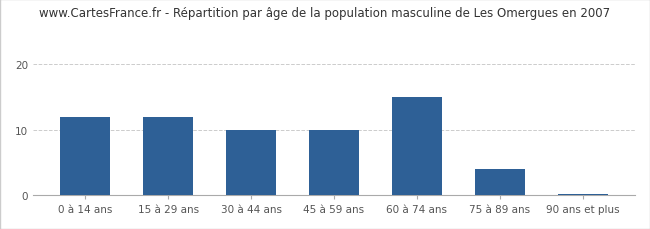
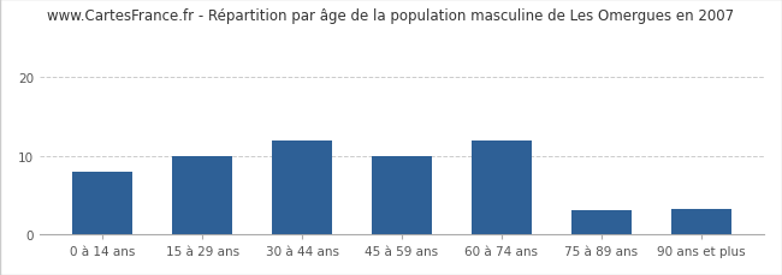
0 à 14 ans: 12.0 -> 8.0
15 à 29 ans: 12.0 -> 10.0
30 à 44 ans: 10.0 -> 12.0
60 à 74 ans: 15.0 -> 12.0
75 à 89 ans: 4.0 -> 3.0
90 ans et plus: 0.2 -> 3.2
